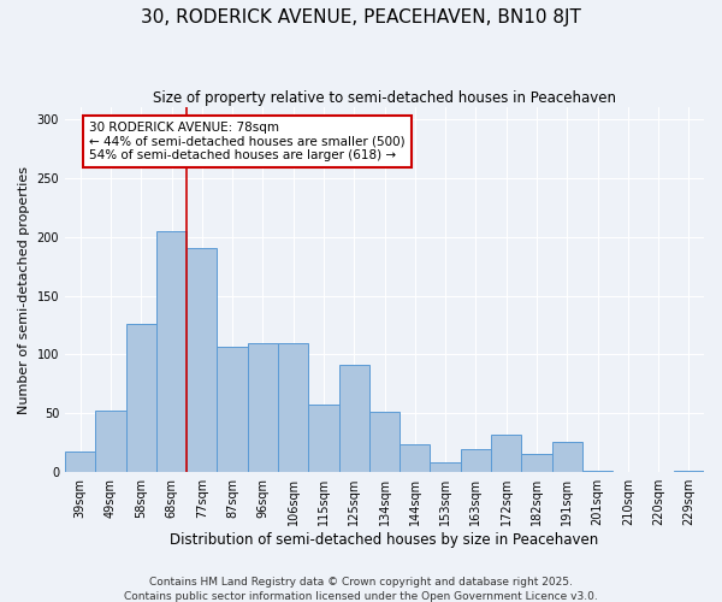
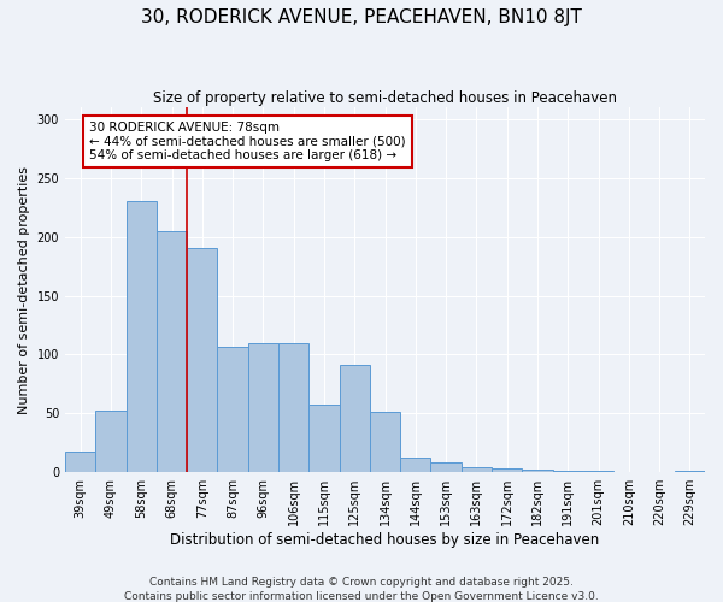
58sqm: 126 -> 230
144sqm: 24 -> 13
163sqm: 20 -> 4
172sqm: 32 -> 3
182sqm: 16 -> 2
191sqm: 26 -> 1
